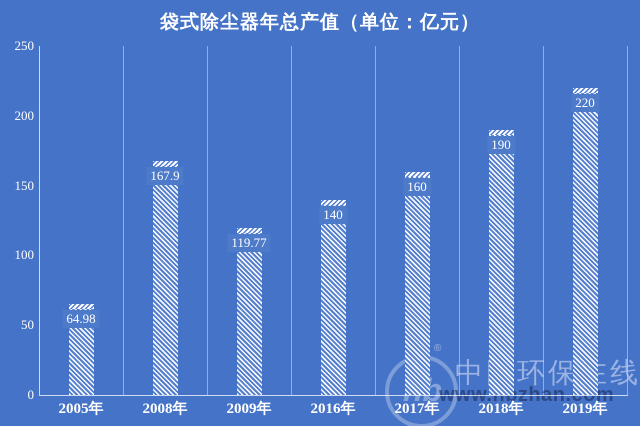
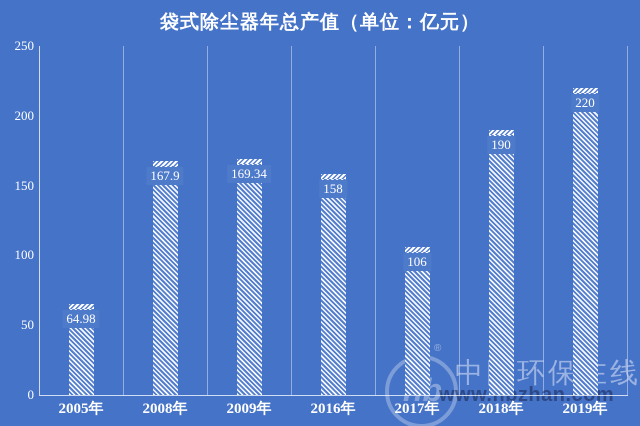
2009年: 119.77 -> 169.34
2016年: 140 -> 158
2017年: 160 -> 106
